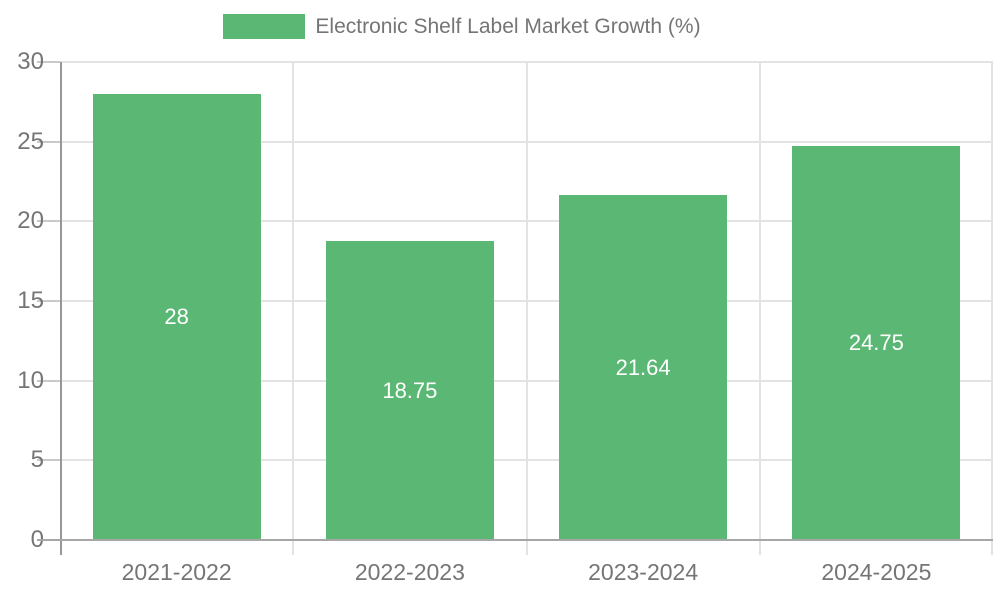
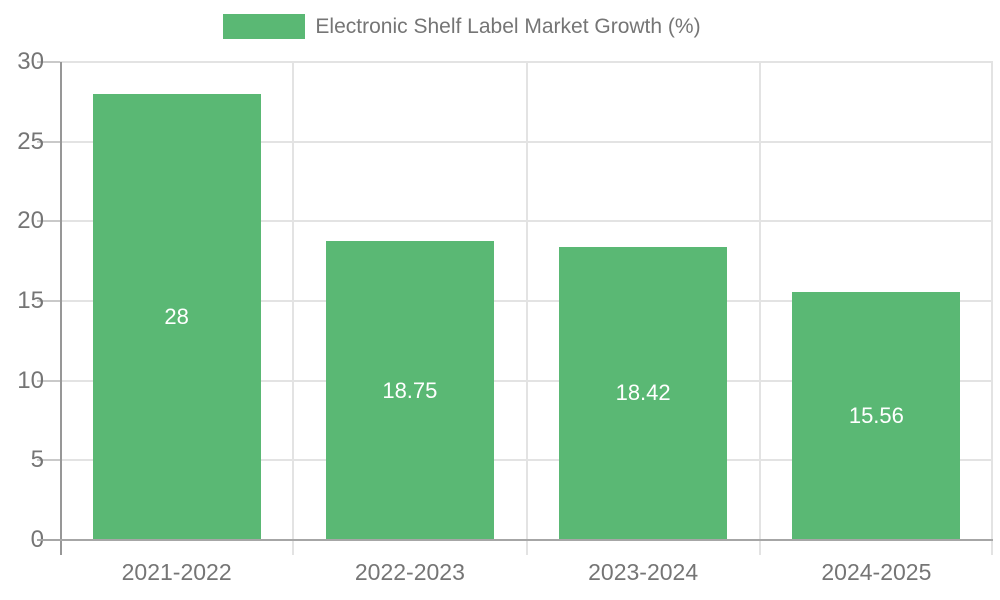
2023-2024: 21.64 -> 18.42
2024-2025: 24.75 -> 15.56
